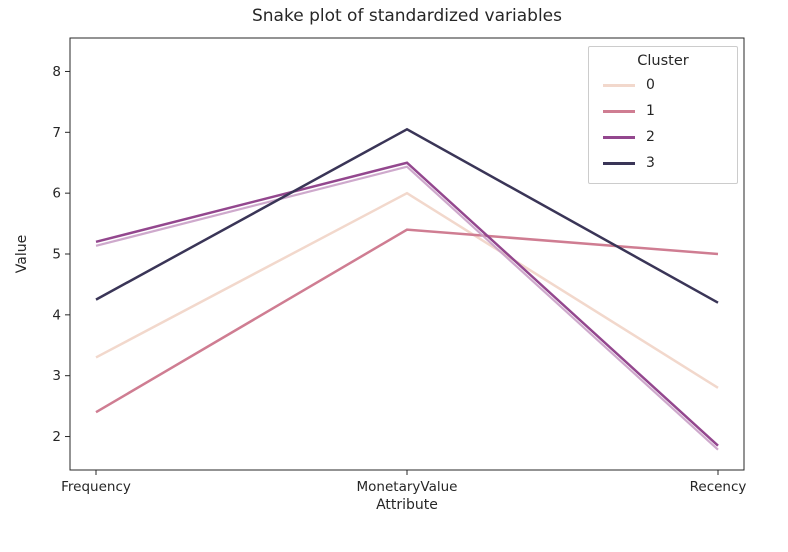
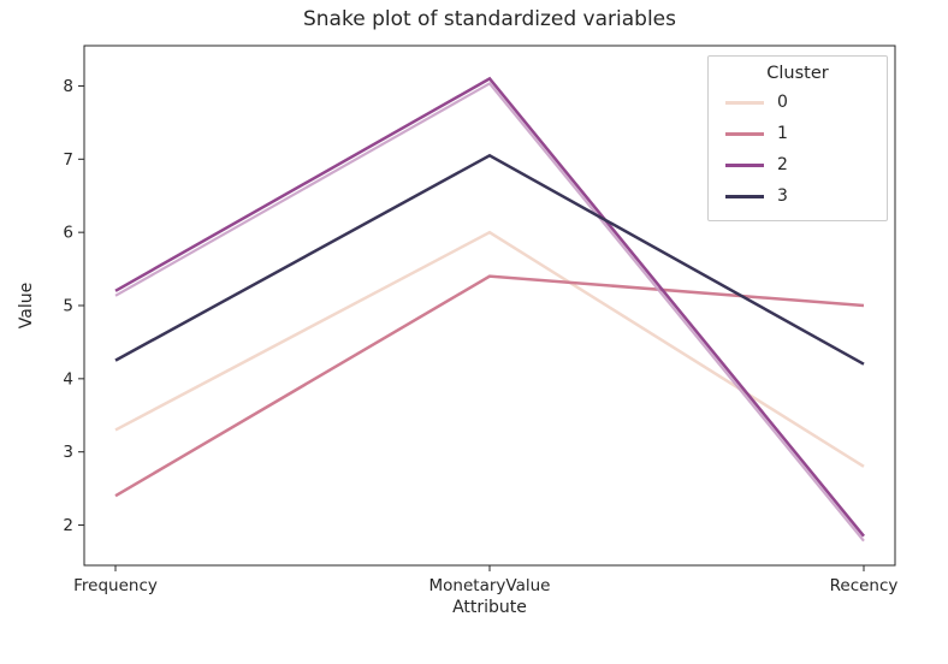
2/MonetaryValue: 6.5 -> 8.1
